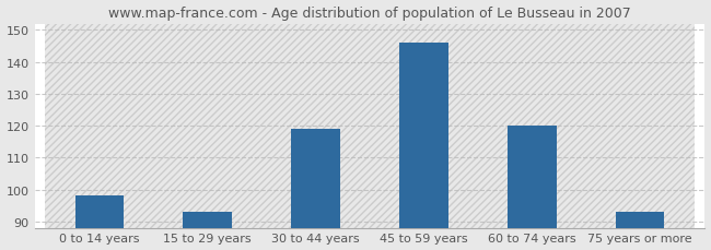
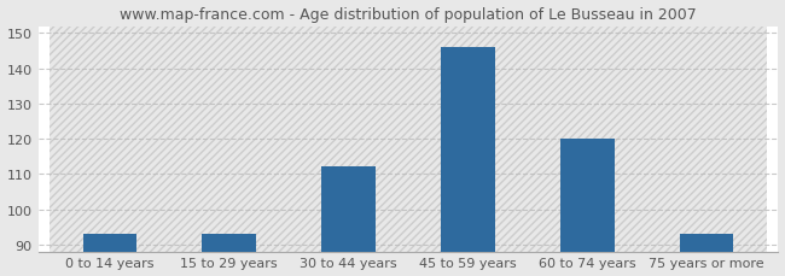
0 to 14 years: 98 -> 93
30 to 44 years: 119 -> 112
